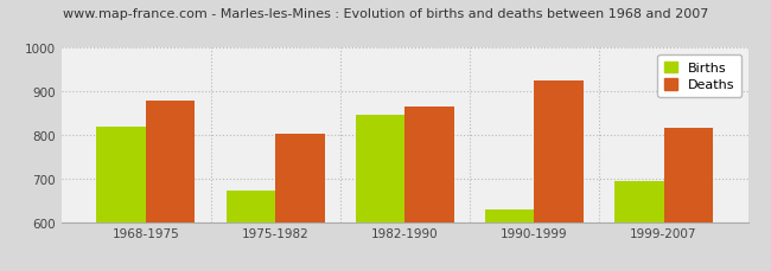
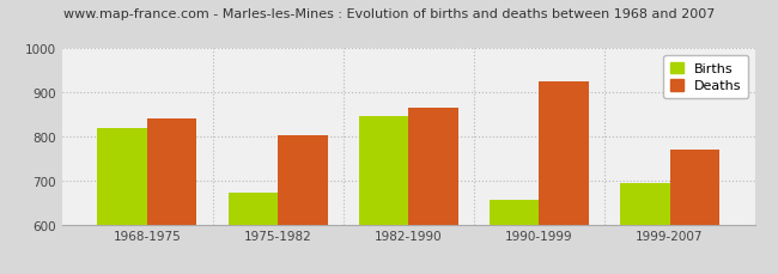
Deaths/1968-1975: 880 -> 840
Births/1990-1999: 630 -> 655
Deaths/1999-2007: 815 -> 770
